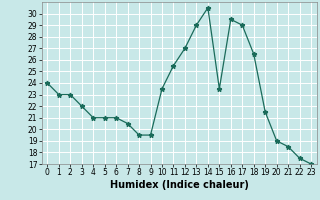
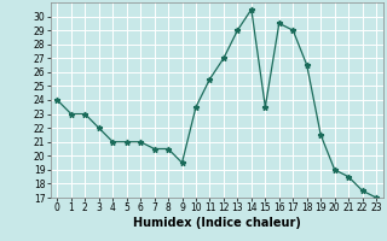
8: 19.5 -> 20.5
